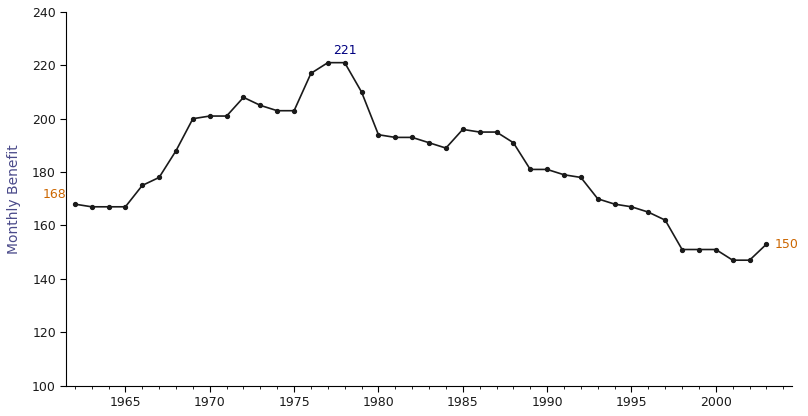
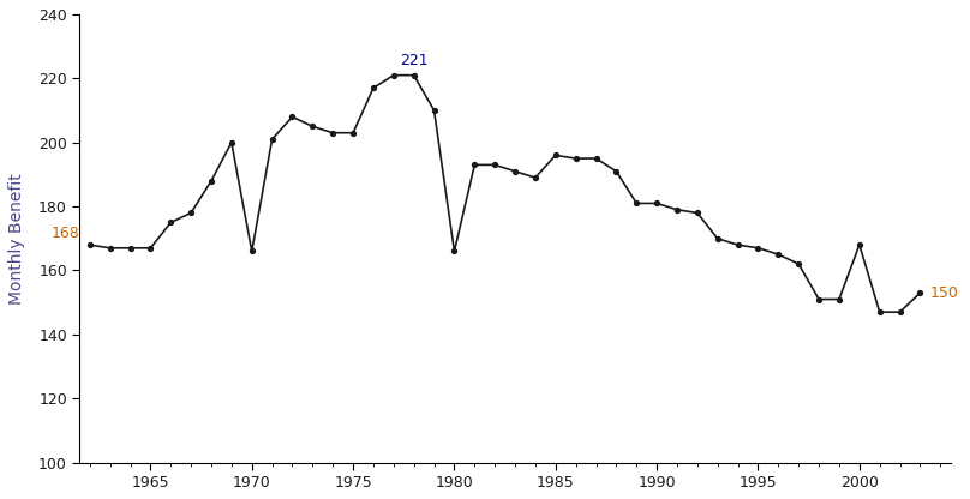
1970: 201 -> 166
1980: 194 -> 166
2000: 151 -> 168
